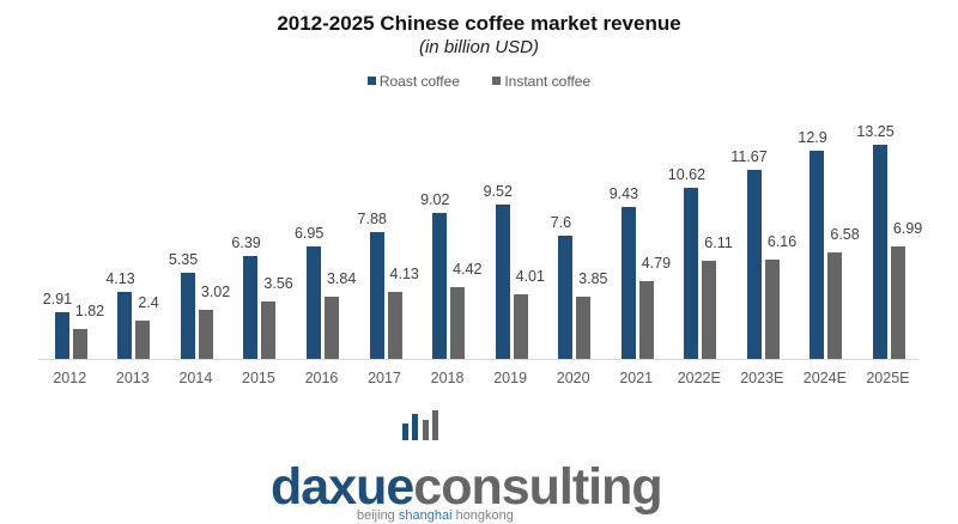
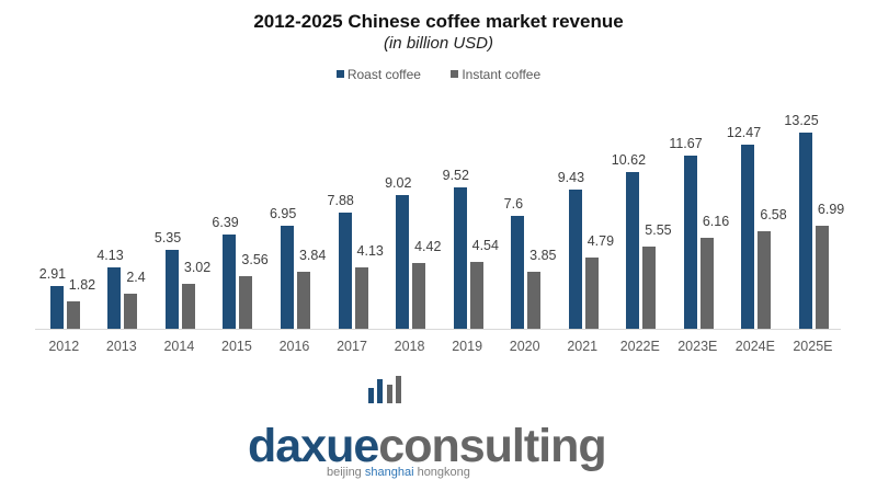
Instant coffee/2019: 4.01 -> 4.54
Instant coffee/2022E: 6.11 -> 5.55
Roast coffee/2024E: 12.9 -> 12.47
